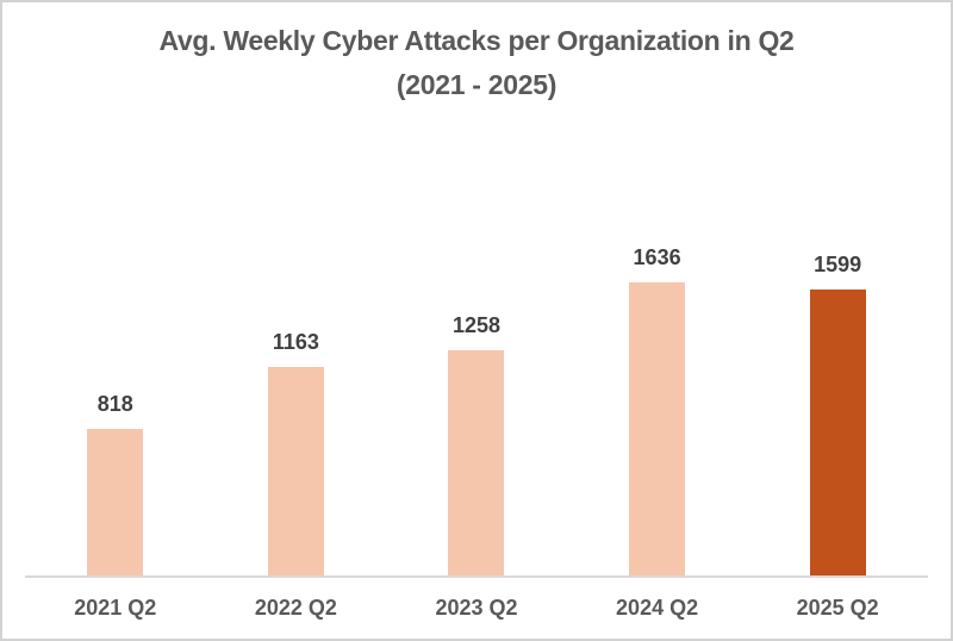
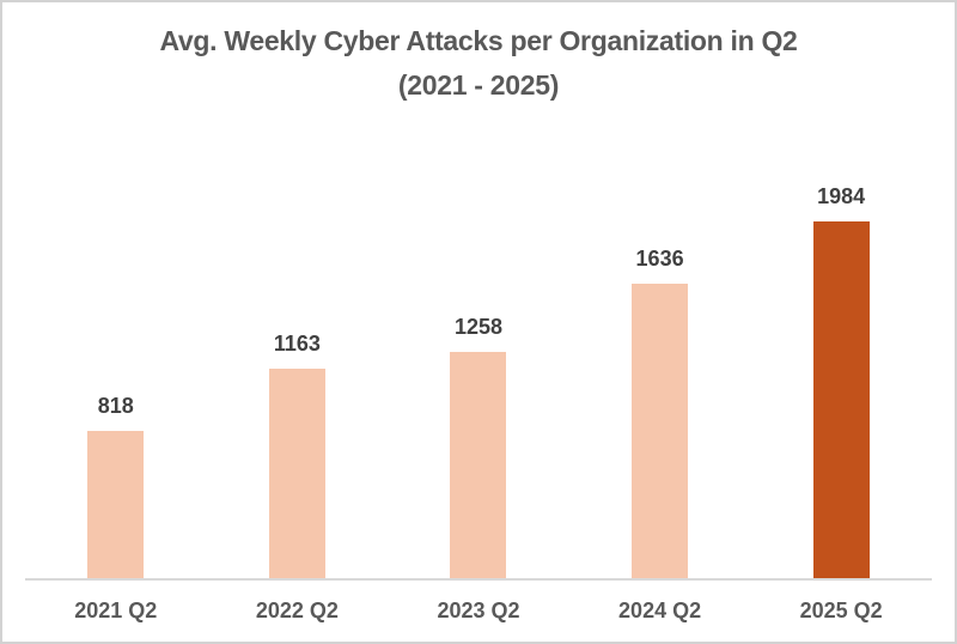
2025 Q2: 1599 -> 1984
